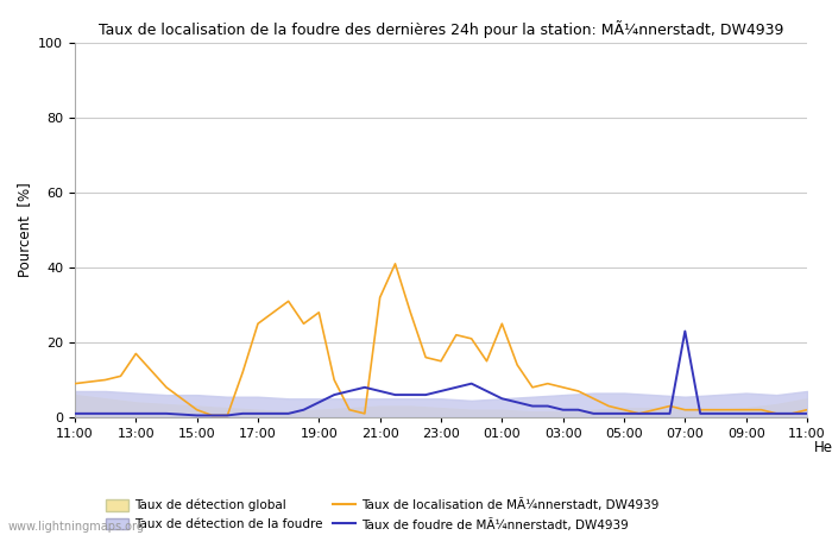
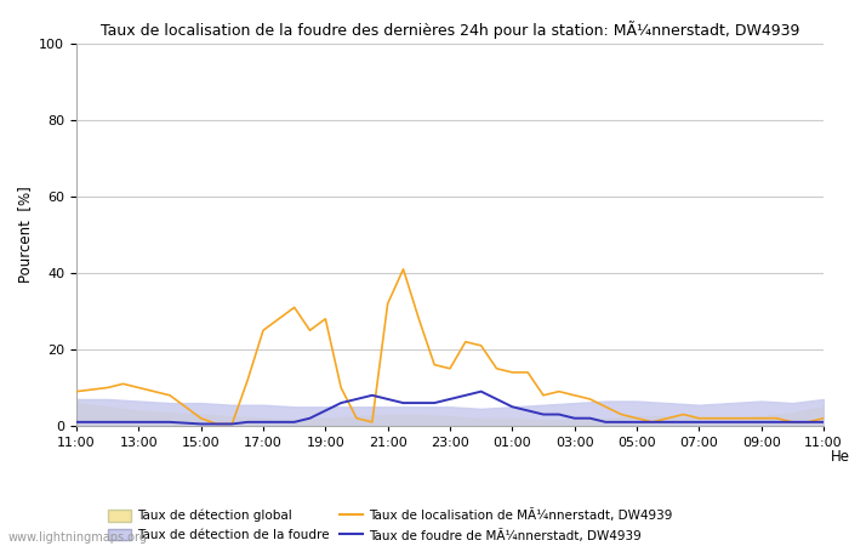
Taux de localisation de MÃ¼nnerstadt, DW4939/13:00: 17.0 -> 10.0
Taux de localisation de MÃ¼nnerstadt, DW4939/01:00: 25.0 -> 14.0
Taux de foudre de MÃ¼nnerstadt, DW4939/07:00: 23.0 -> 1.0
